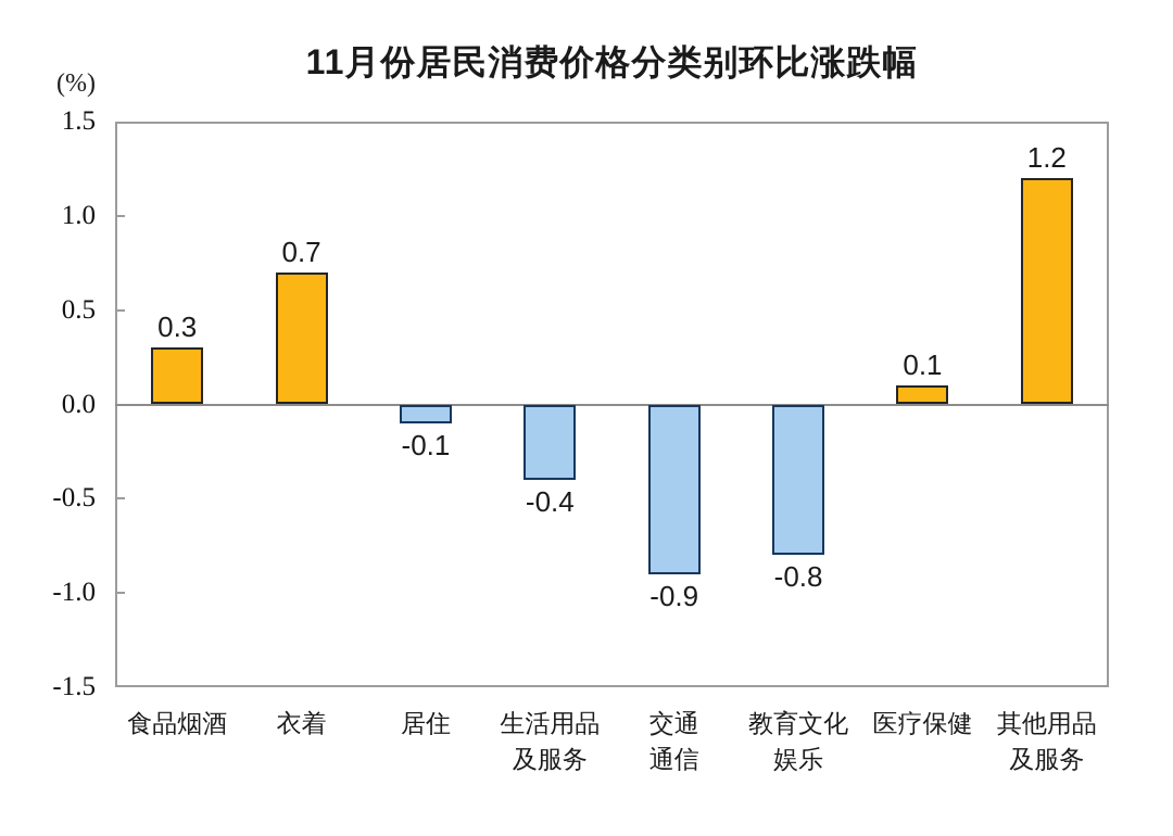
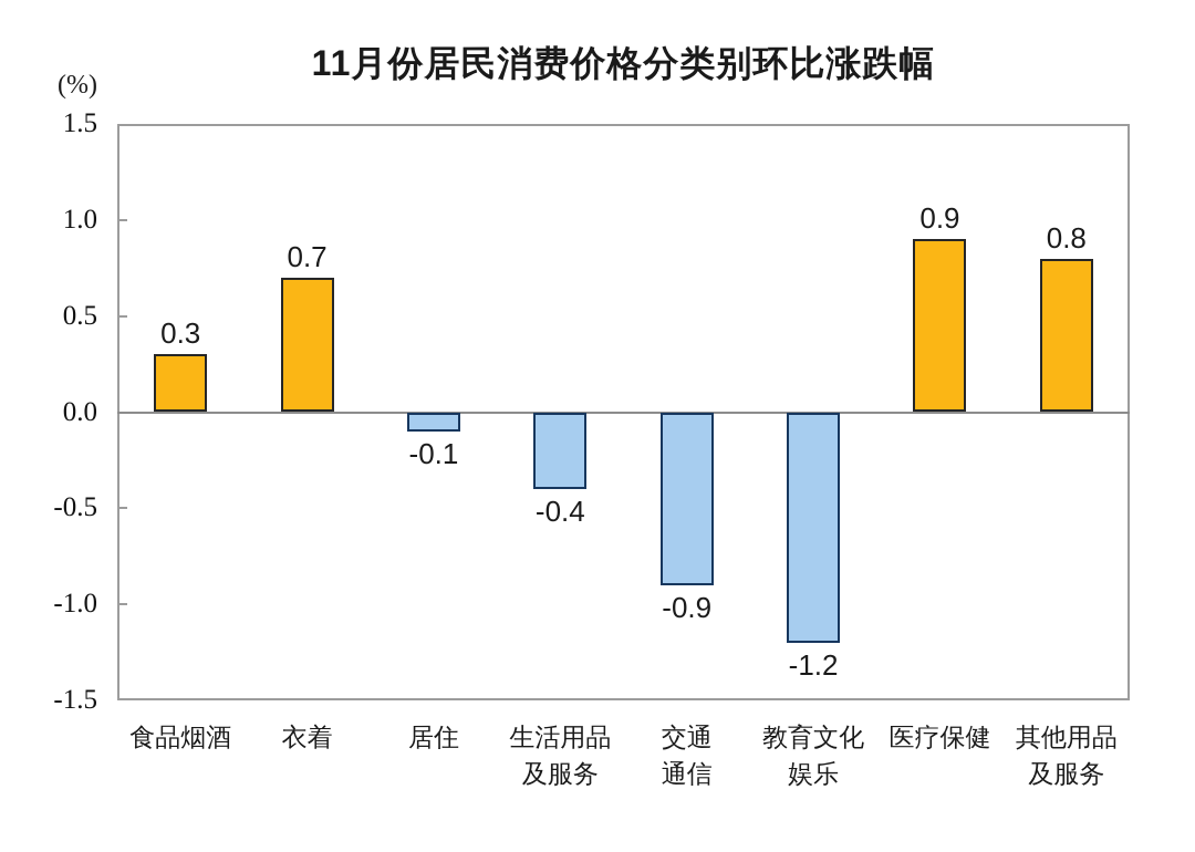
教育文化娱乐: -0.8 -> -1.2
医疗保健: 0.1 -> 0.9
其他用品及服务: 1.2 -> 0.8
